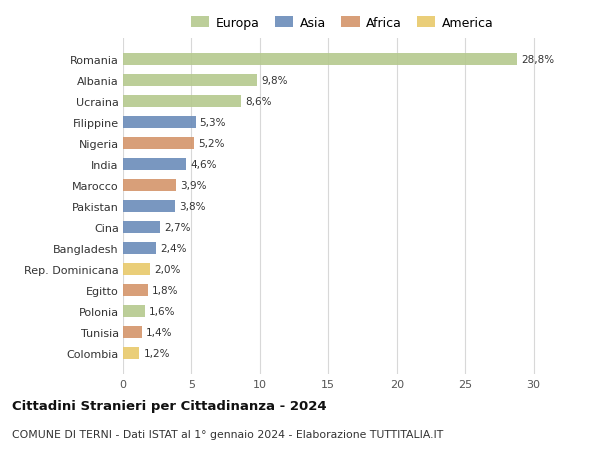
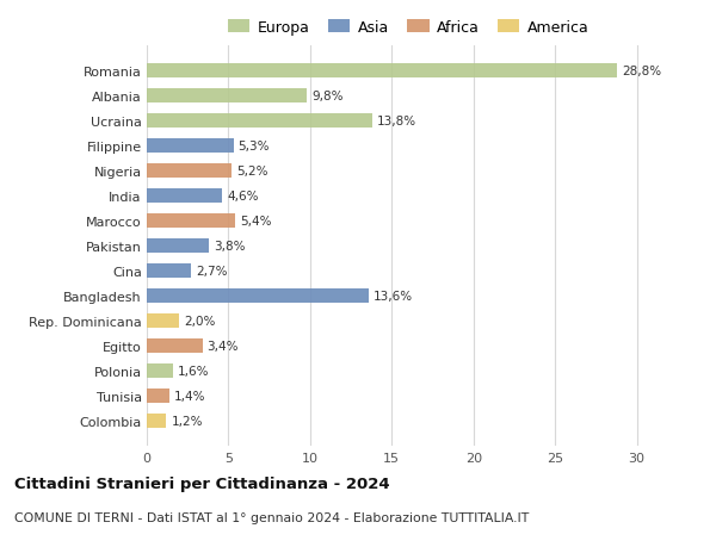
Ucraina: 8,6% -> 13,8%
Marocco: 3,9% -> 5,4%
Bangladesh: 2,4% -> 13,6%
Egitto: 1,8% -> 3,4%
